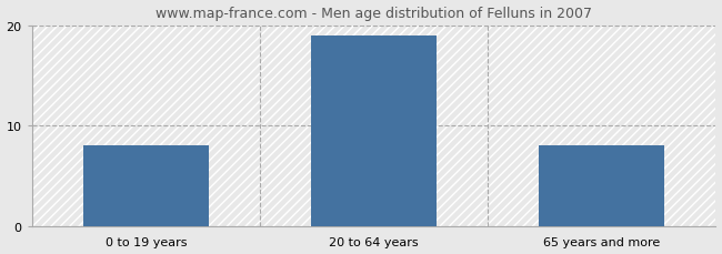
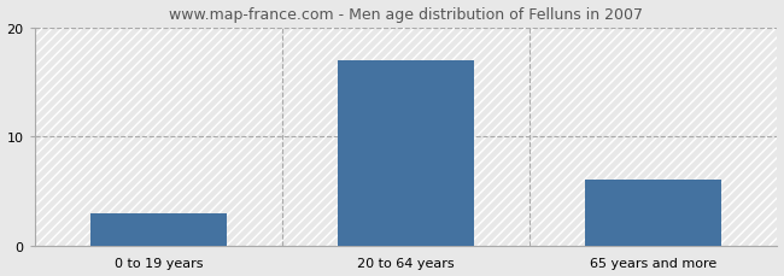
0 to 19 years: 8 -> 3
20 to 64 years: 19 -> 17
65 years and more: 8 -> 6
